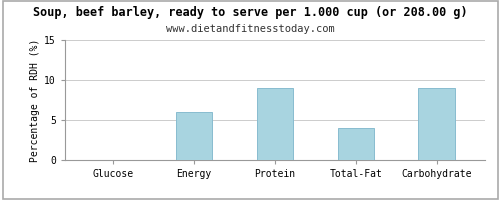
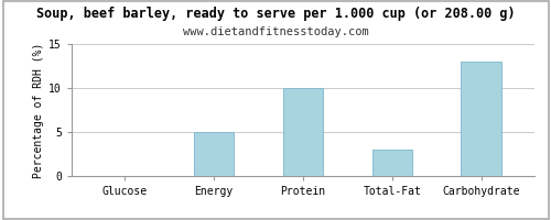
Energy: 6 -> 5
Protein: 9 -> 10
Total-Fat: 4 -> 3
Carbohydrate: 9 -> 13
